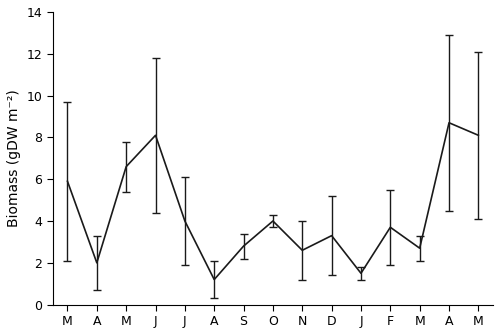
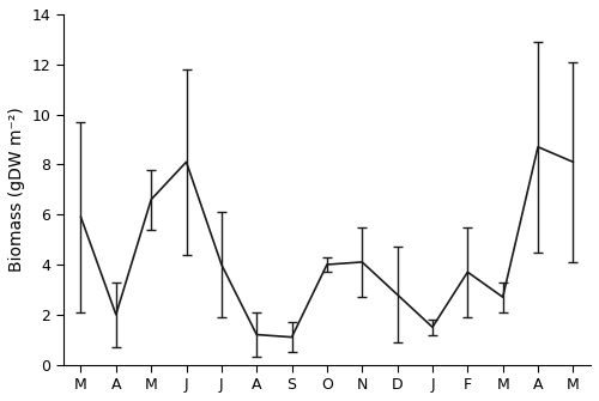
S: 2.8 -> 1.1
N: 2.6 -> 4.1
D: 3.3 -> 2.8
